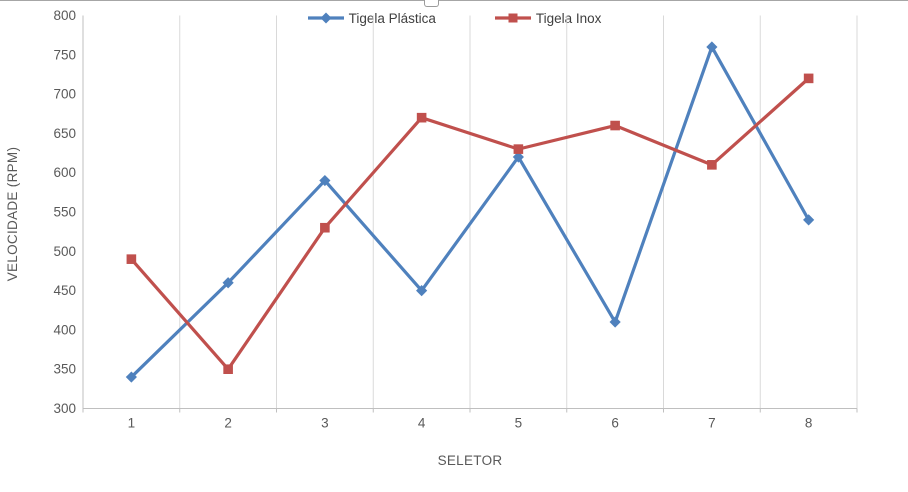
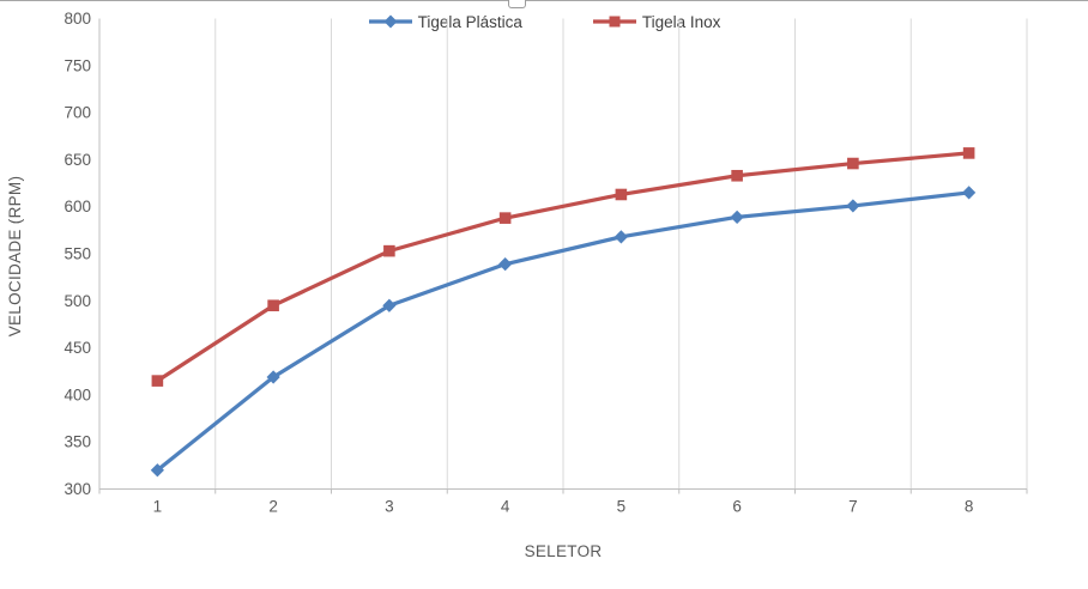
Tigela Plástica/1: 340 -> 320
Tigela Inox/1: 490 -> 420
Tigela Plástica/2: 460 -> 420
Tigela Inox/2: 350 -> 500
Tigela Plástica/3: 590 -> 500
Tigela Inox/3: 530 -> 550
Tigela Plástica/4: 450 -> 540
Tigela Inox/4: 670 -> 590
Tigela Plástica/5: 620 -> 570
Tigela Inox/5: 630 -> 610
Tigela Plástica/6: 410 -> 590
Tigela Inox/6: 660 -> 630
Tigela Plástica/7: 760 -> 600
Tigela Inox/7: 610 -> 650
Tigela Plástica/8: 540 -> 620
Tigela Inox/8: 720 -> 660
